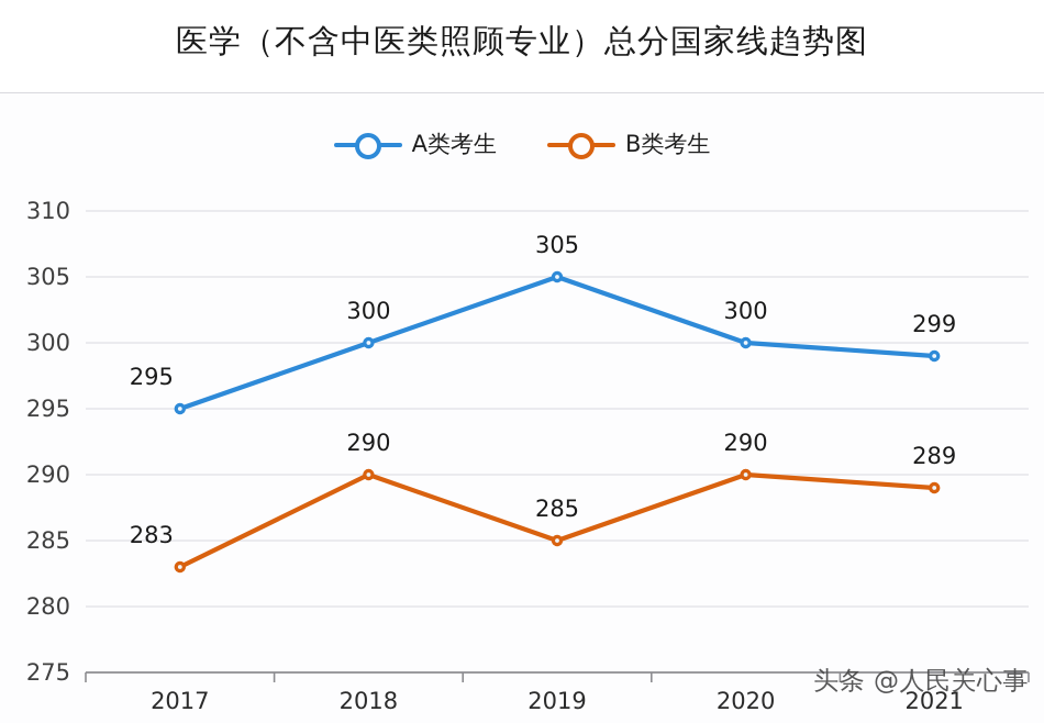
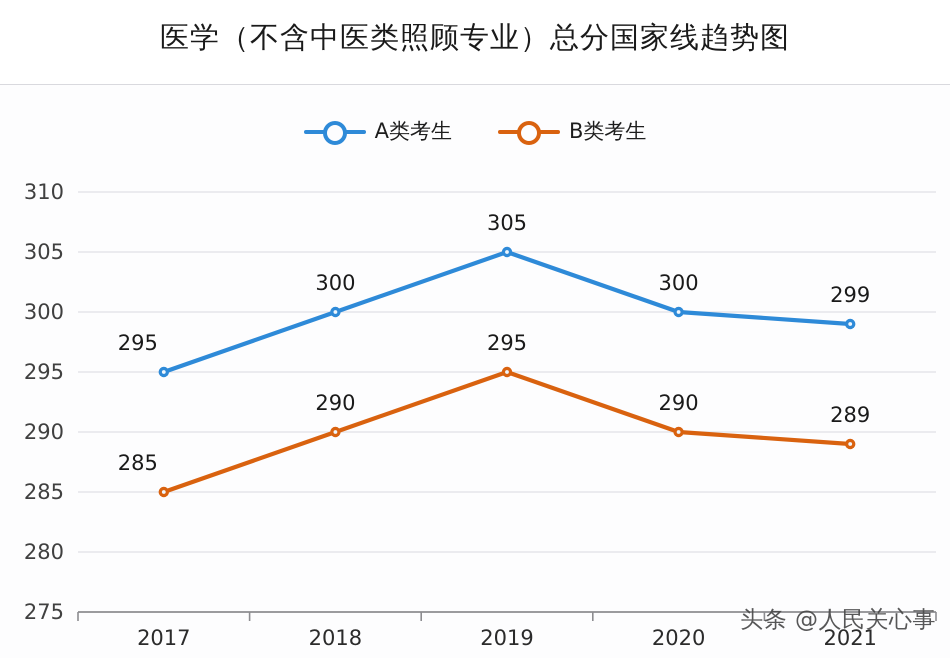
B类考生/2017: 283 -> 285
B类考生/2019: 285 -> 295
